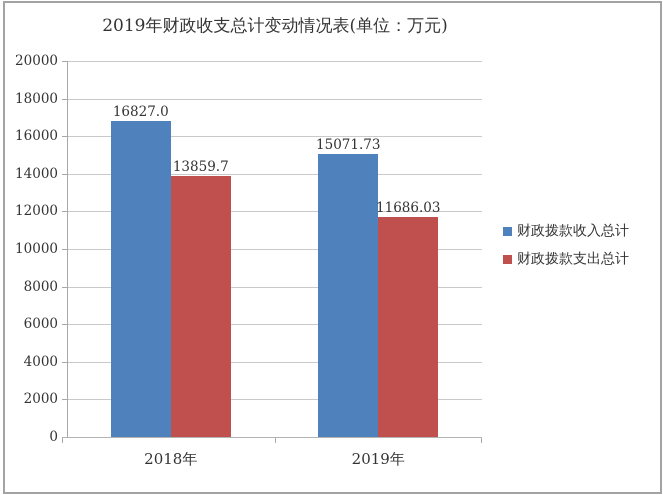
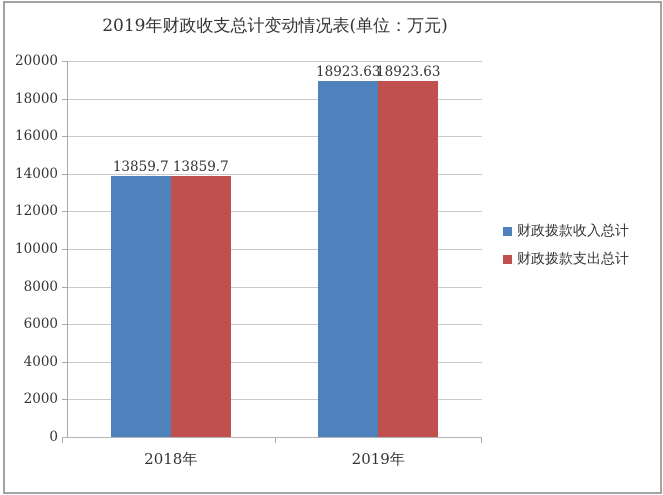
财政拨款收入总计/2018年: 16827.0 -> 13859.7
财政拨款收入总计/2019年: 15071.73 -> 18923.63
财政拨款支出总计/2019年: 11686.03 -> 18923.63
